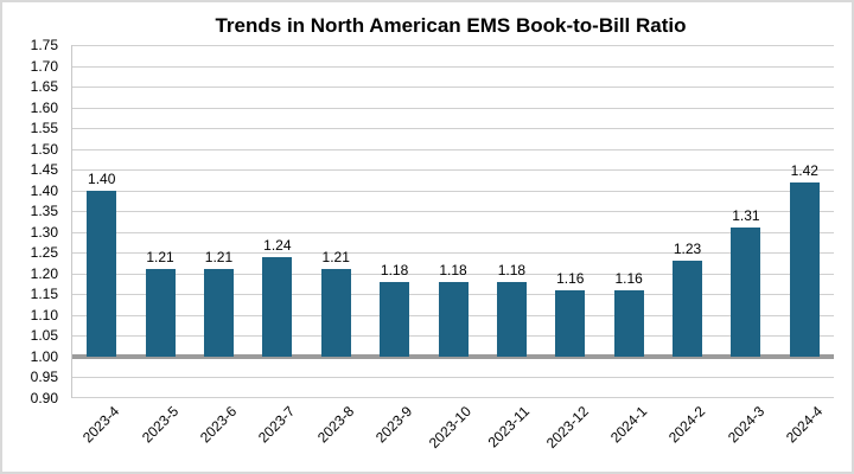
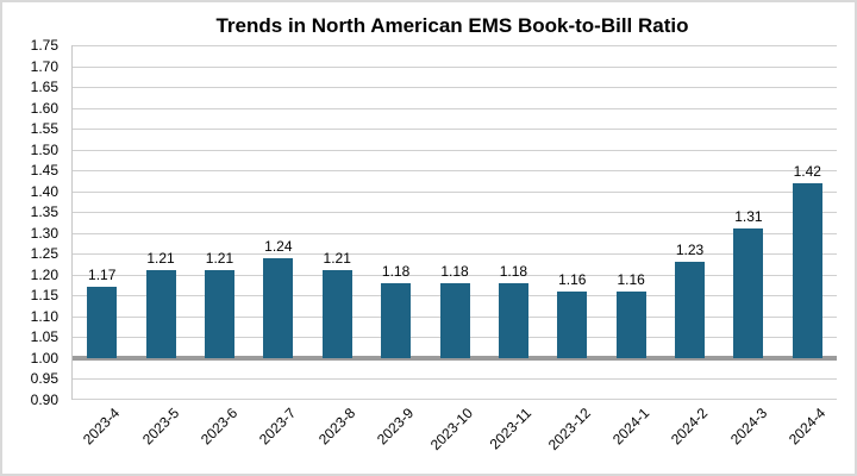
2023-4: 1.40 -> 1.17
